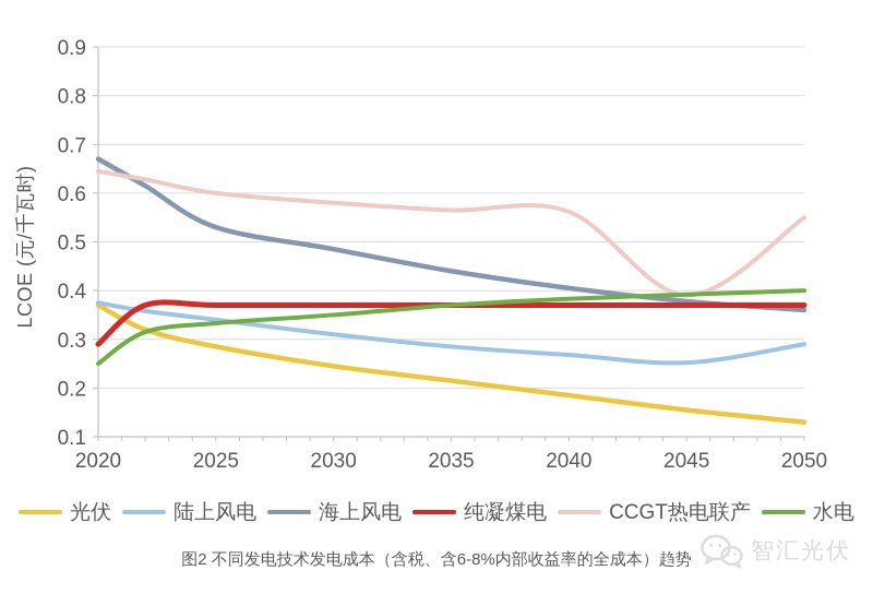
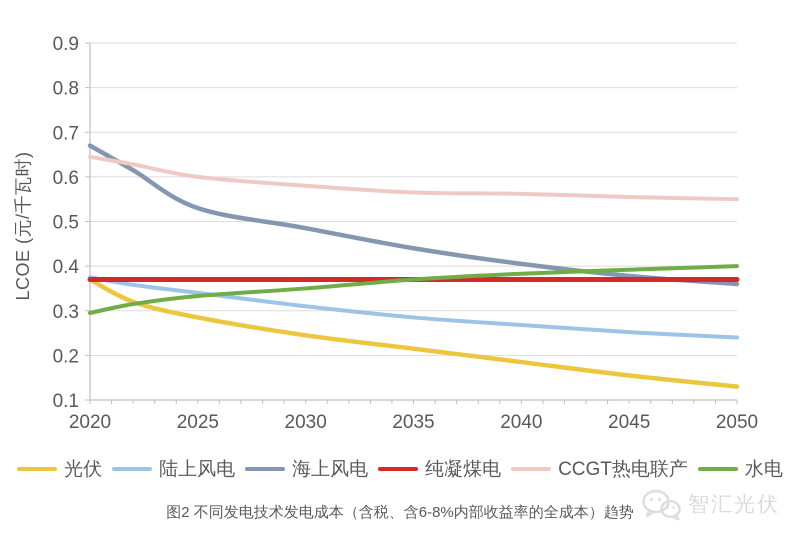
纯凝煤电/2020: 0.29 -> 0.37
水电/2020: 0.25 -> 0.29
CCGT热电联产/2045: 0.39 -> 0.56
陆上风电/2050: 0.29 -> 0.24
